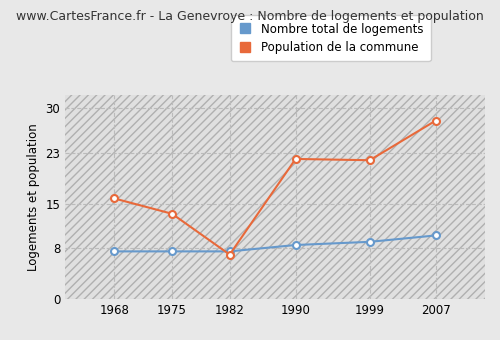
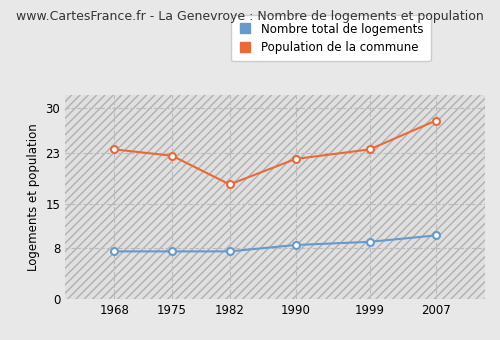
Population de la commune/1968: 15.8 -> 23.5
Population de la commune/1975: 13.4 -> 22.5
Population de la commune/1982: 7.0 -> 18.0
Population de la commune/1999: 21.8 -> 23.5
